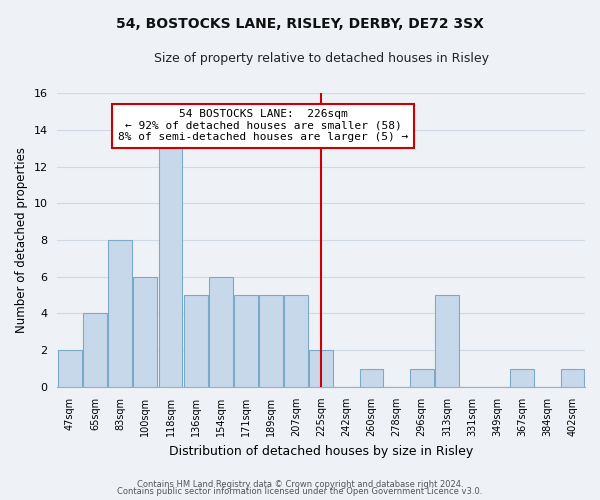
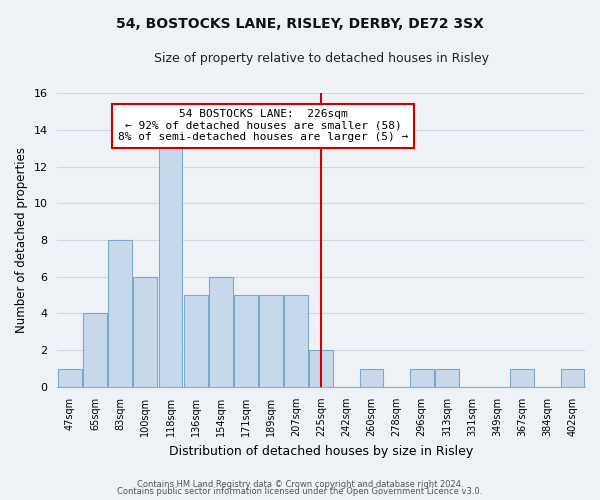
47sqm: 2 -> 1
313sqm: 5 -> 1
